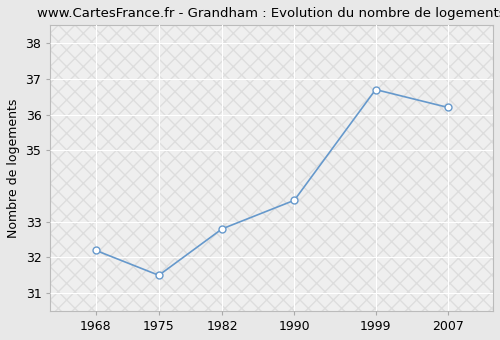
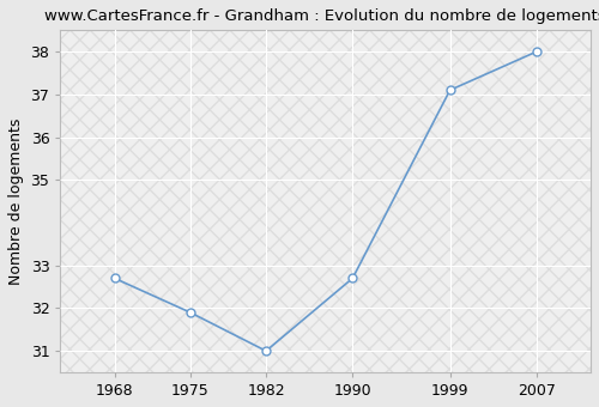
1968: 32.2 -> 32.7
1975: 31.5 -> 31.9
1982: 32.8 -> 31.0
1990: 33.6 -> 32.7
1999: 36.7 -> 37.1
2007: 36.2 -> 38.0
